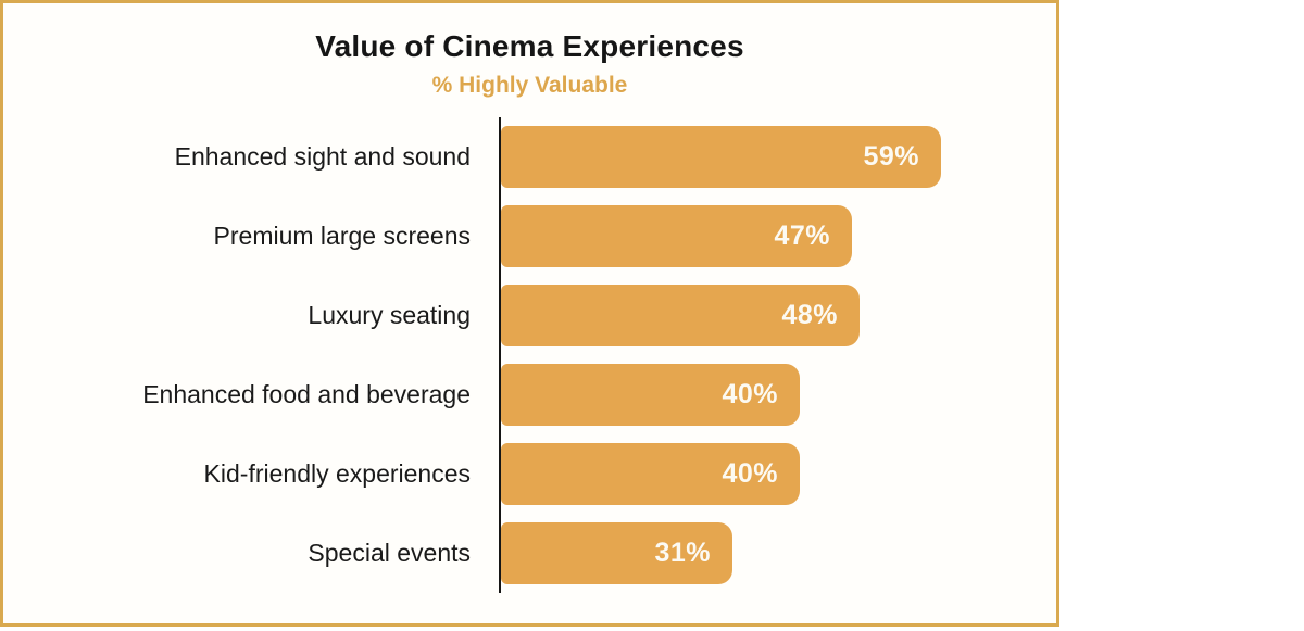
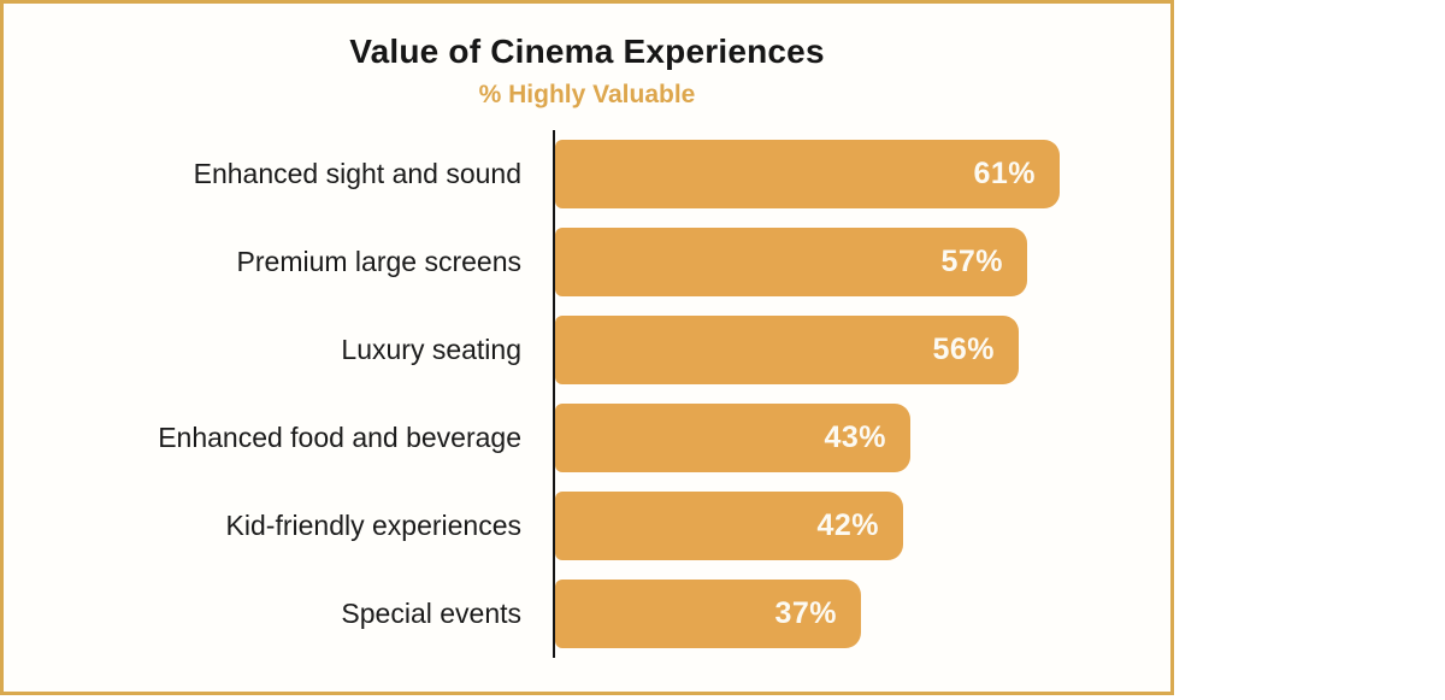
Enhanced sight and sound: 59% -> 61%
Premium large screens: 47% -> 57%
Luxury seating: 48% -> 56%
Enhanced food and beverage: 40% -> 43%
Kid-friendly experiences: 40% -> 42%
Special events: 31% -> 37%
